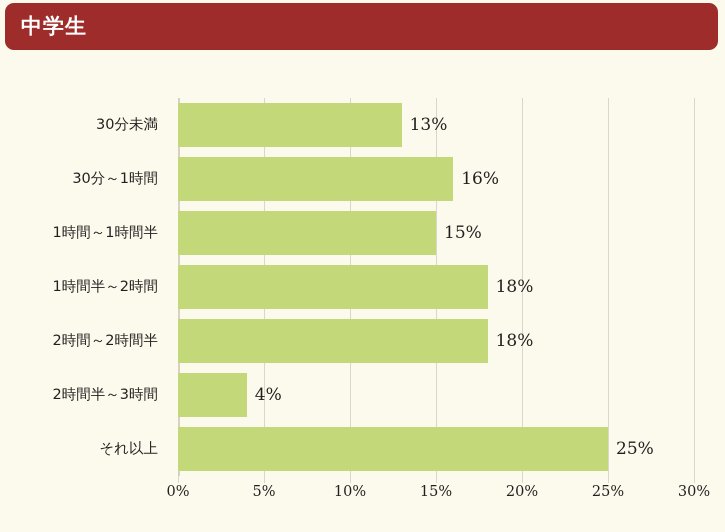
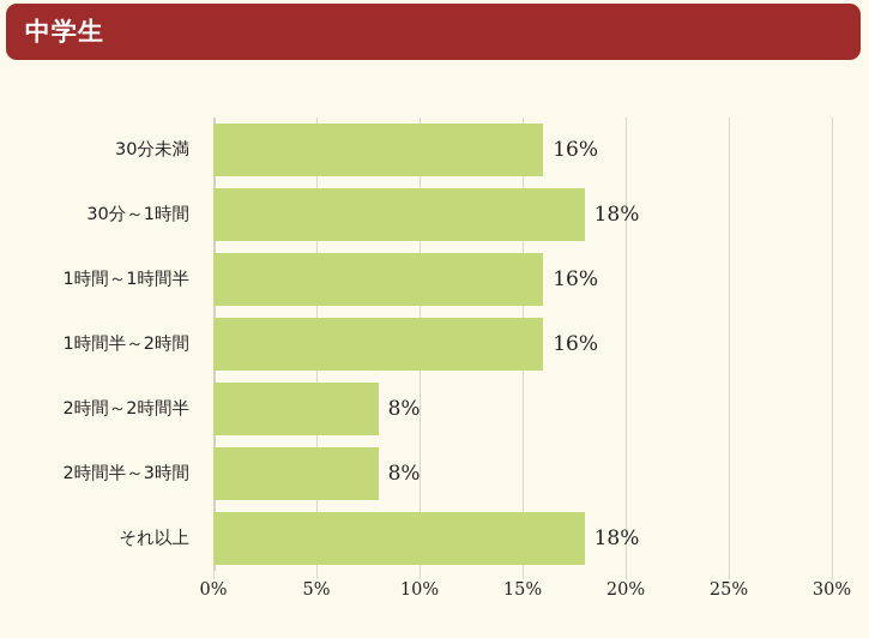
30分未満: 13% -> 16%
30分～1時間: 16% -> 18%
1時間～1時間半: 15% -> 16%
1時間半～2時間: 18% -> 16%
2時間～2時間半: 18% -> 8%
2時間半～3時間: 4% -> 8%
それ以上: 25% -> 18%
